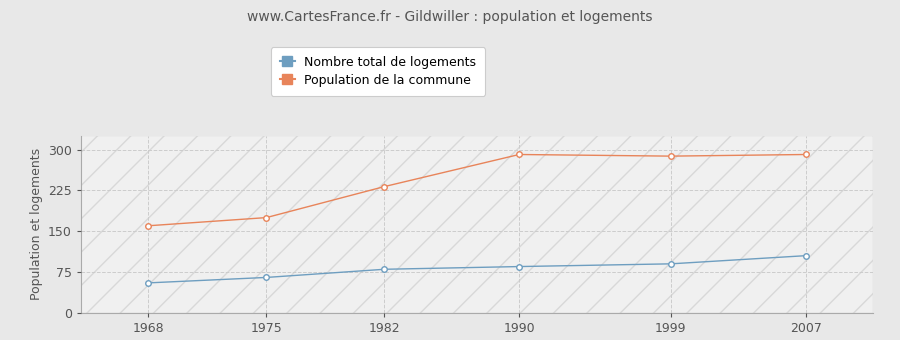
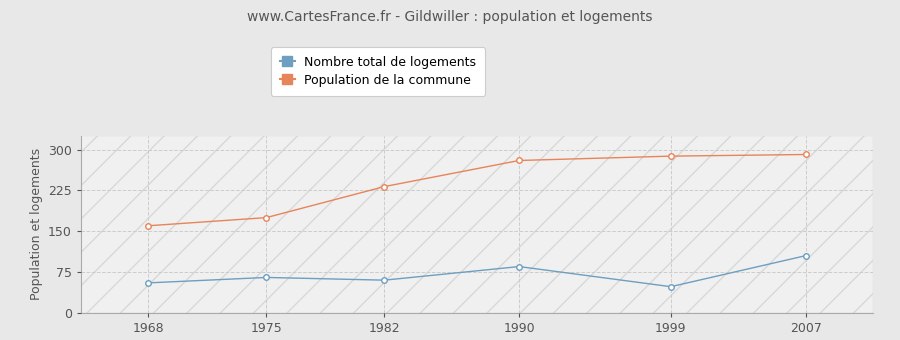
Nombre total de logements/1982: 80 -> 60
Population de la commune/1990: 291 -> 280
Nombre total de logements/1999: 90 -> 48
